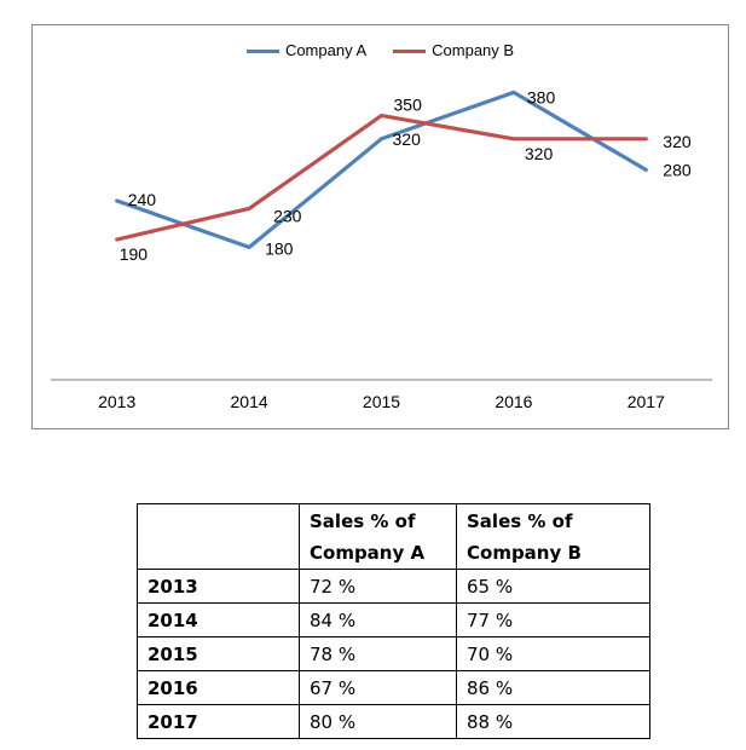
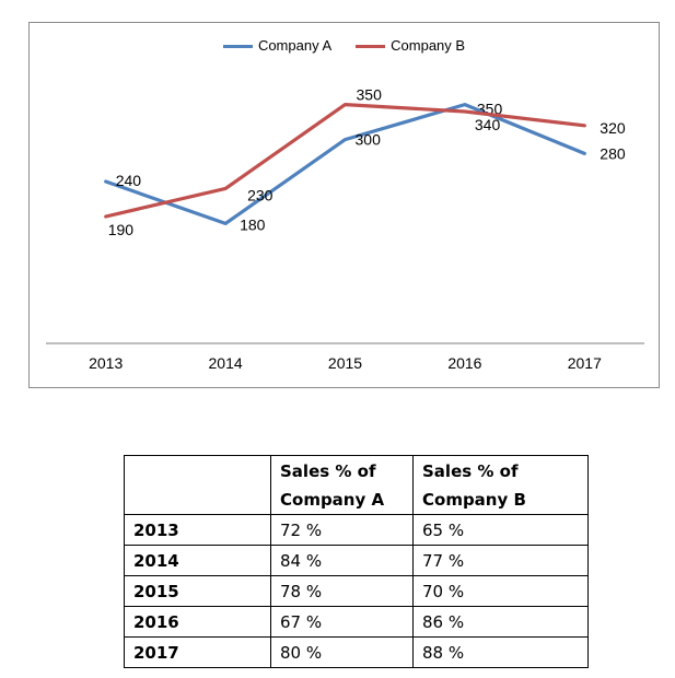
Company A/2015: 320 -> 300
Company A/2016: 380 -> 350
Company B/2016: 320 -> 340
